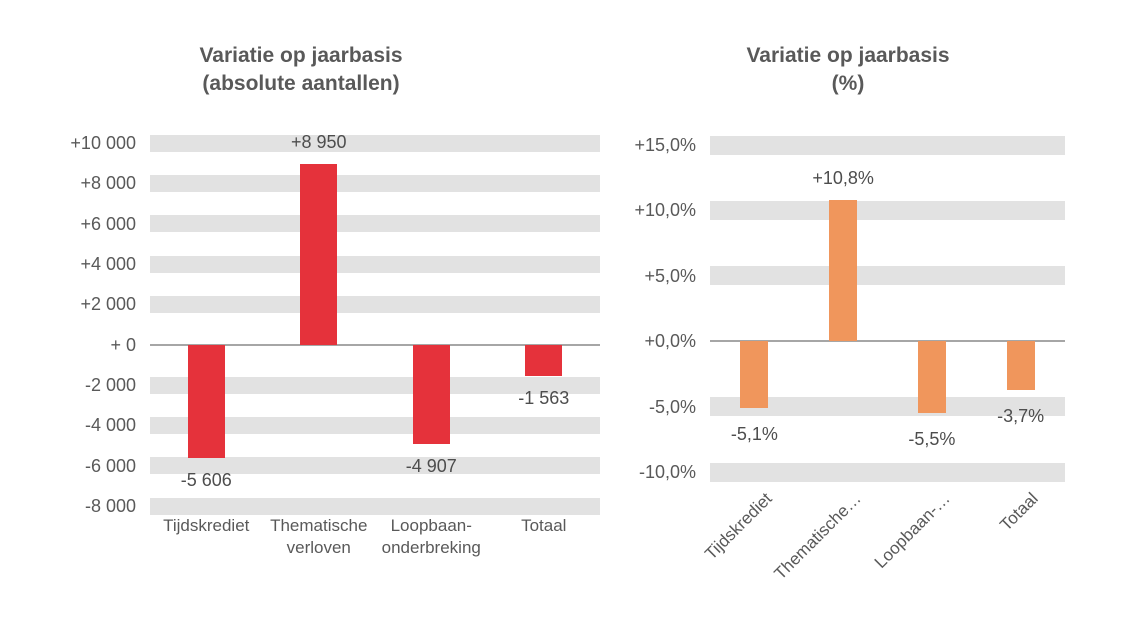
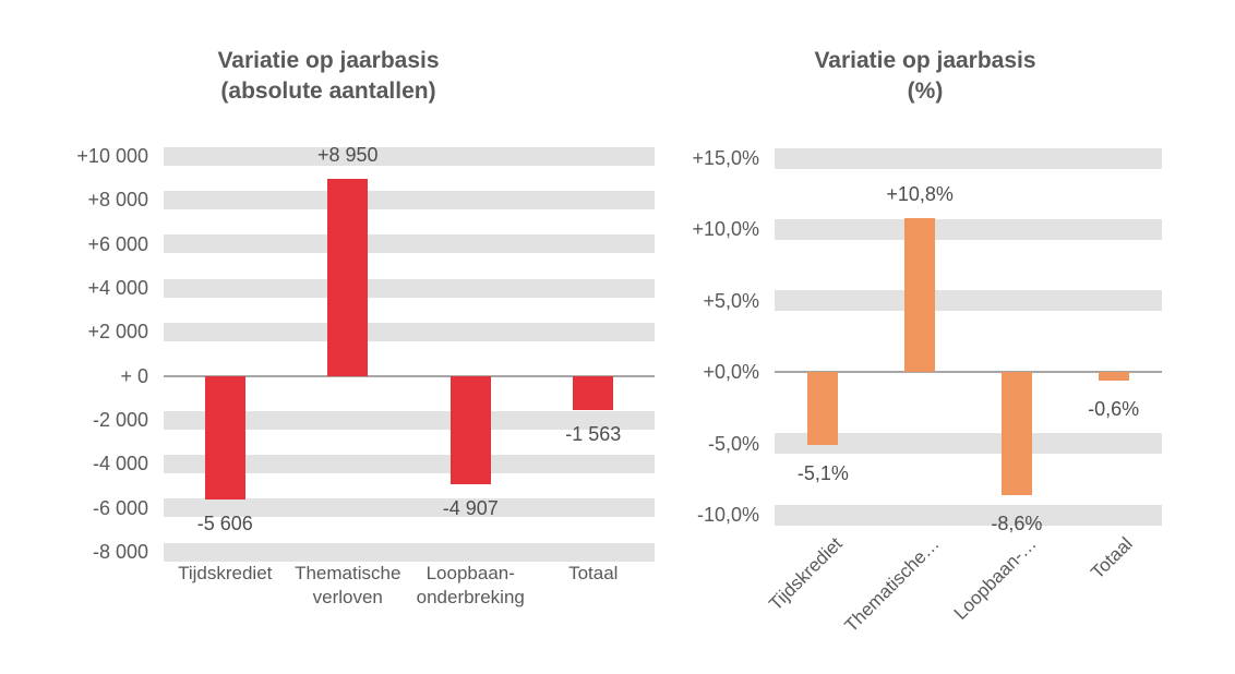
Variatie op jaarbasis (%)/Loopbaan-…: -5,5% -> -8,6%
Variatie op jaarbasis (%)/Totaal: -3,7% -> -0,6%
